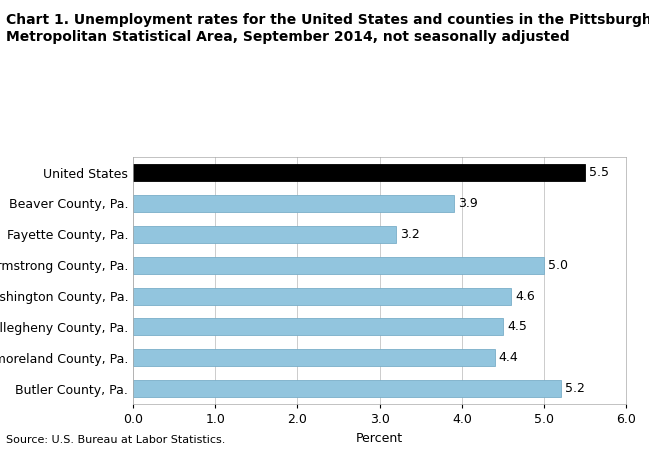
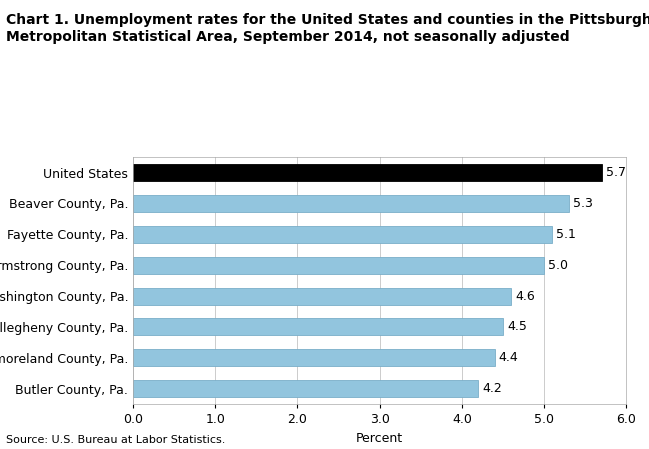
United States: 5.5 -> 5.7
Beaver County, Pa.: 3.9 -> 5.3
Fayette County, Pa.: 3.2 -> 5.1
Butler County, Pa.: 5.2 -> 4.2
